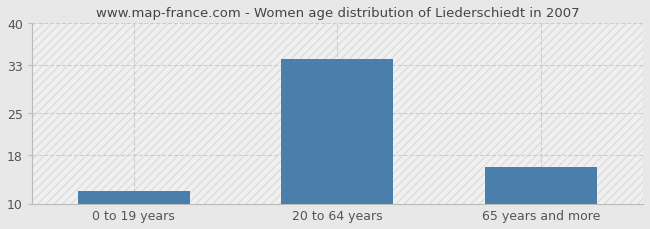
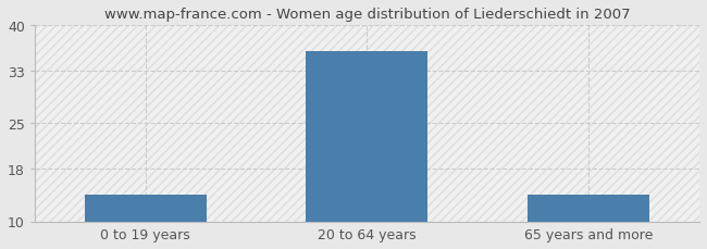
0 to 19 years: 12 -> 14
20 to 64 years: 34 -> 36
65 years and more: 16 -> 14
